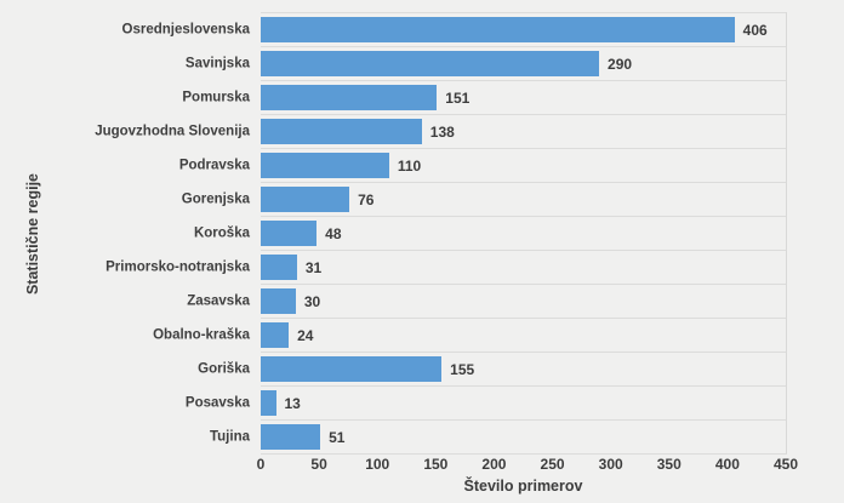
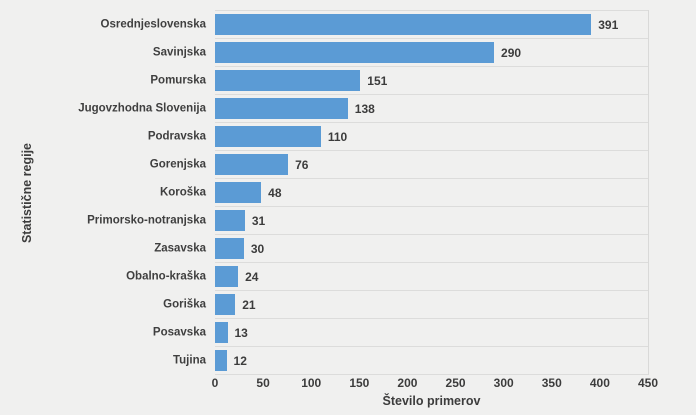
Osrednjeslovenska: 406 -> 391
Goriška: 155 -> 21
Tujina: 51 -> 12
